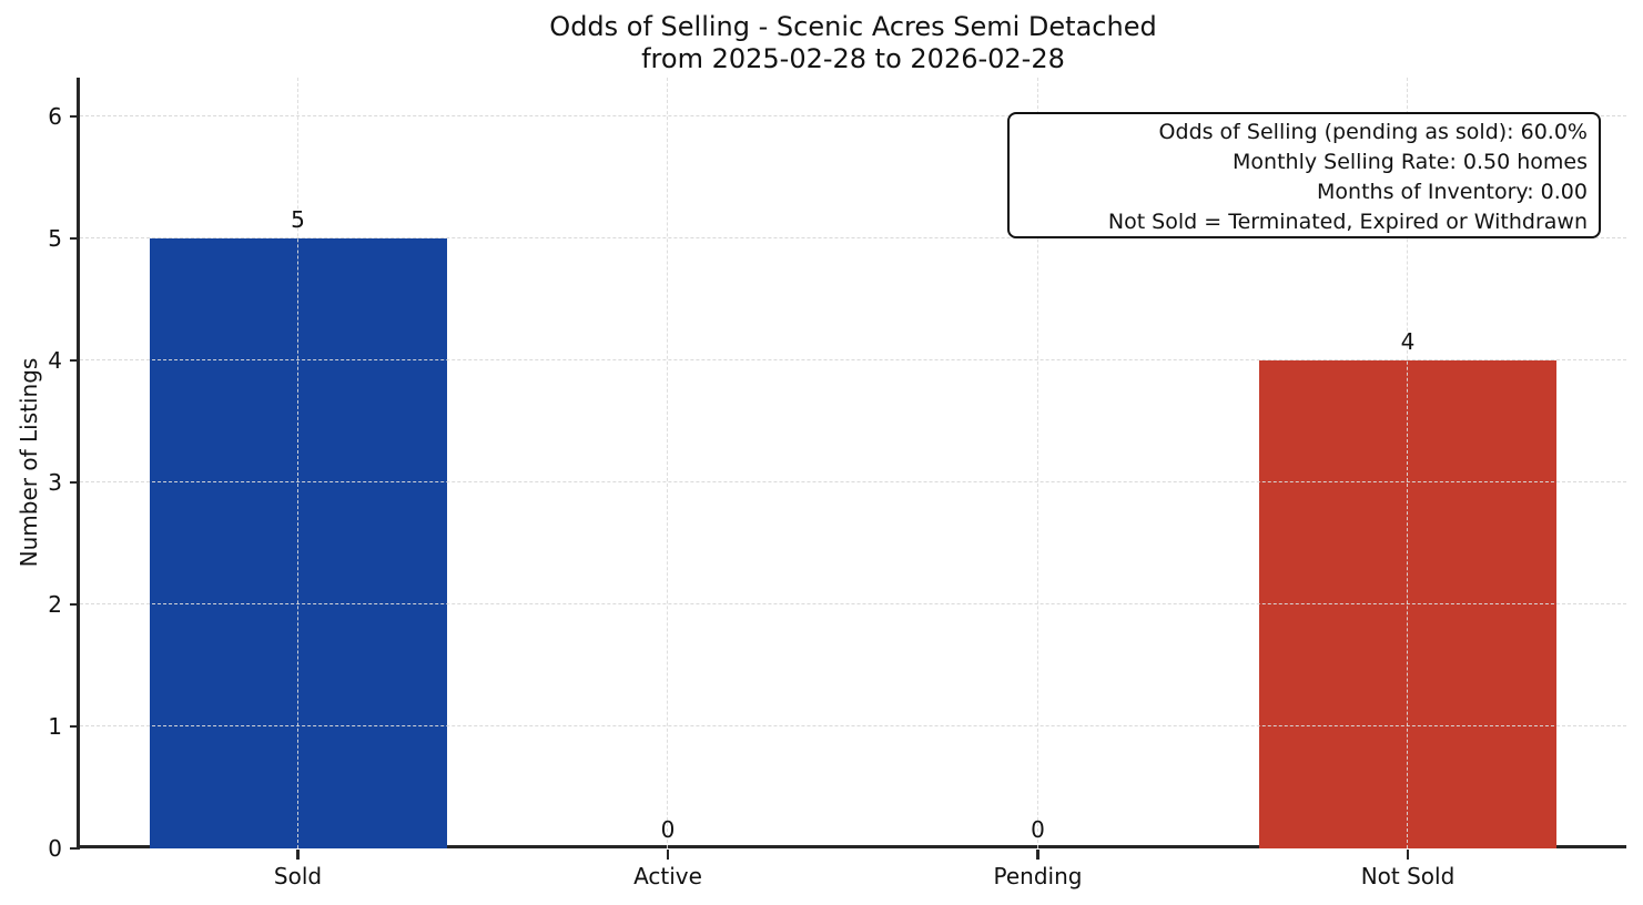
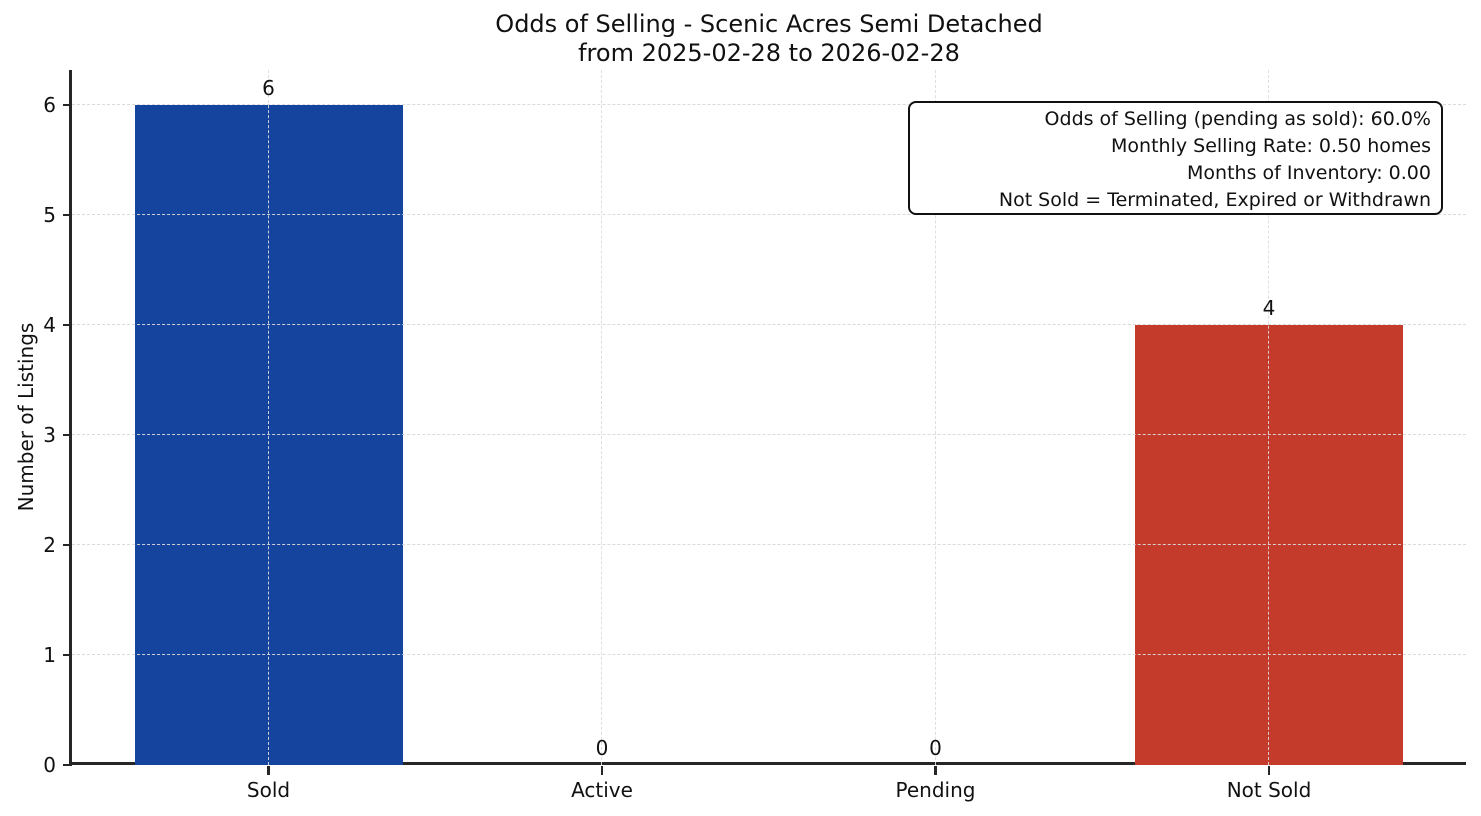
Sold: 5 -> 6
